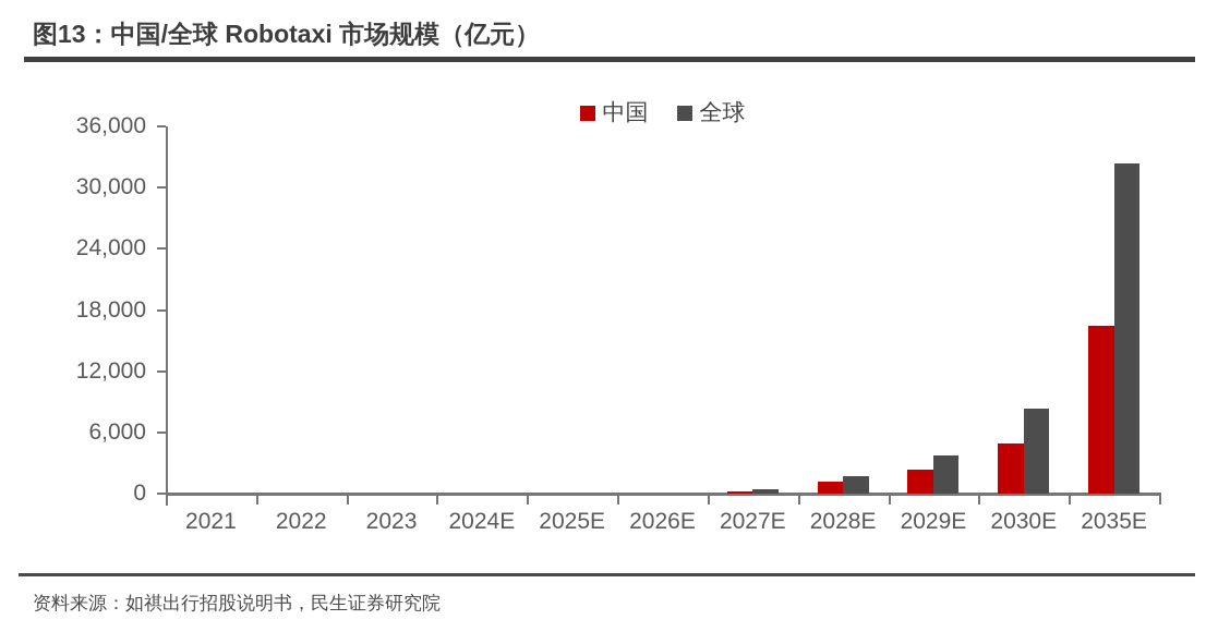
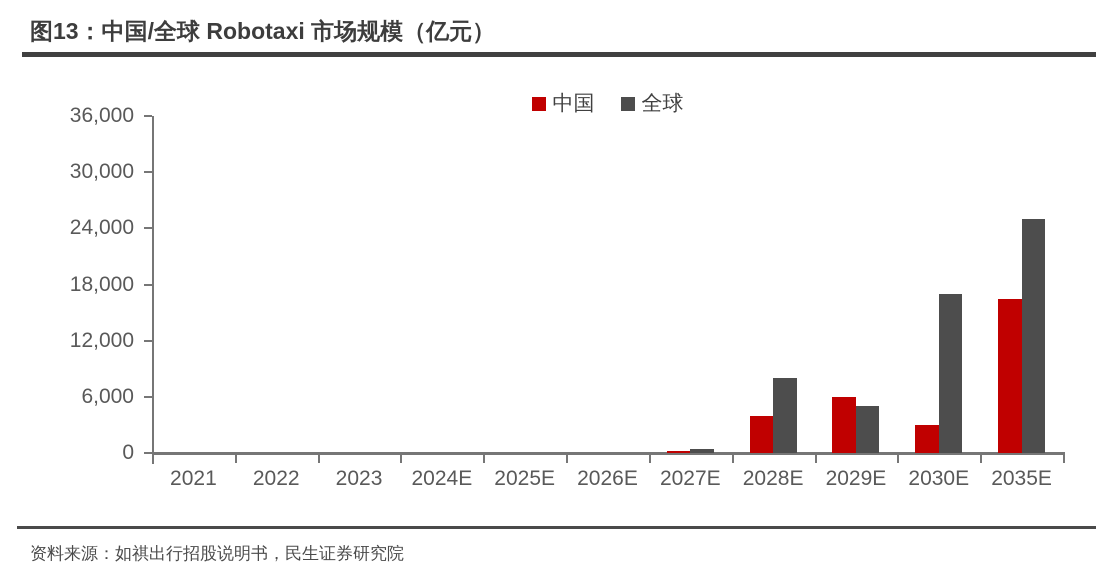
中国/2028E: 1000 -> 4000
全球/2028E: 2000 -> 8000
中国/2029E: 2000 -> 6000
全球/2029E: 4000 -> 5000
中国/2030E: 5000 -> 3000
全球/2030E: 8000 -> 17000
全球/2035E: 32000 -> 25000
